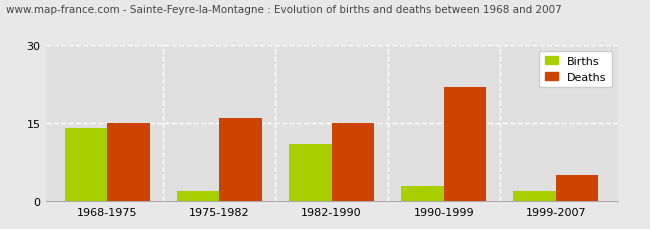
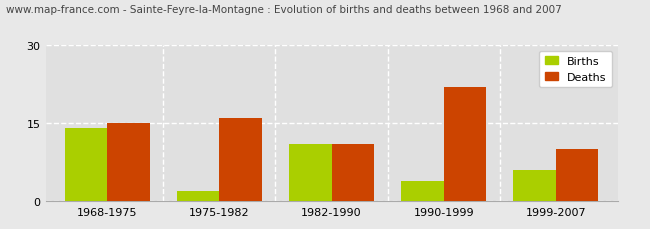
Deaths/1982-1990: 15 -> 11
Births/1990-1999: 3 -> 4
Births/1999-2007: 2 -> 6
Deaths/1999-2007: 5 -> 10
